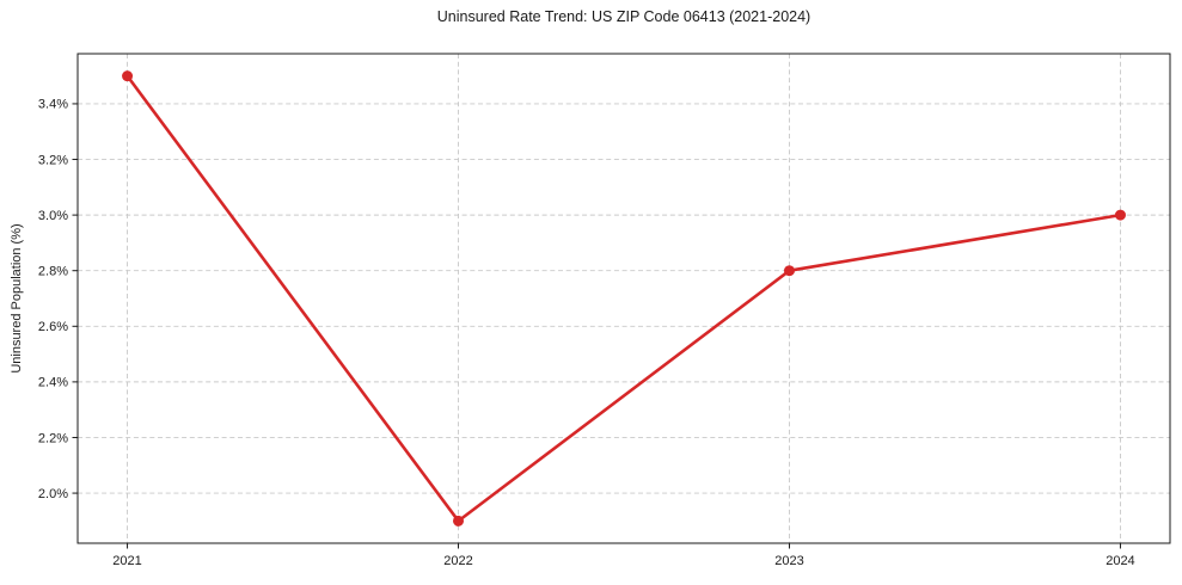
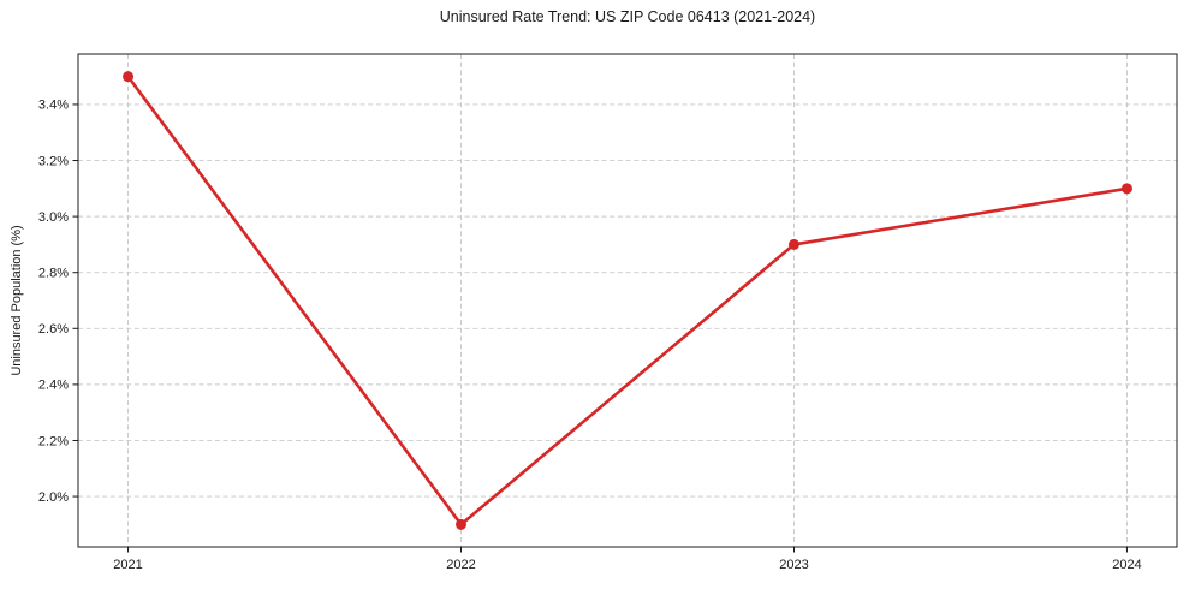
2023: 2.8% -> 2.9%
2024: 3.0% -> 3.1%
